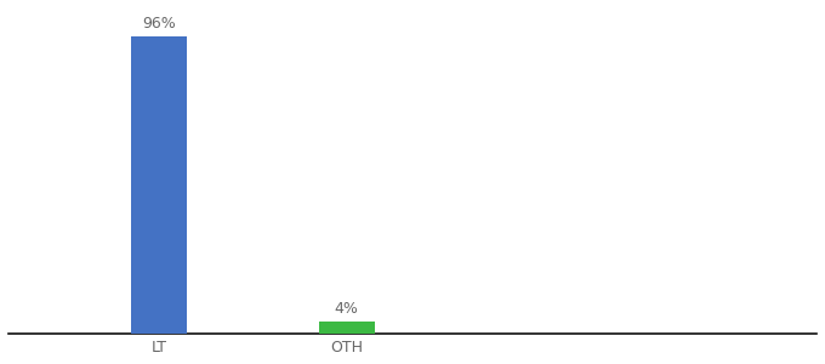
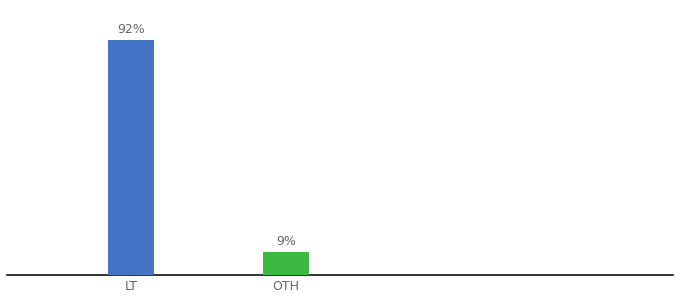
LT: 96% -> 92%
OTH: 4% -> 9%
